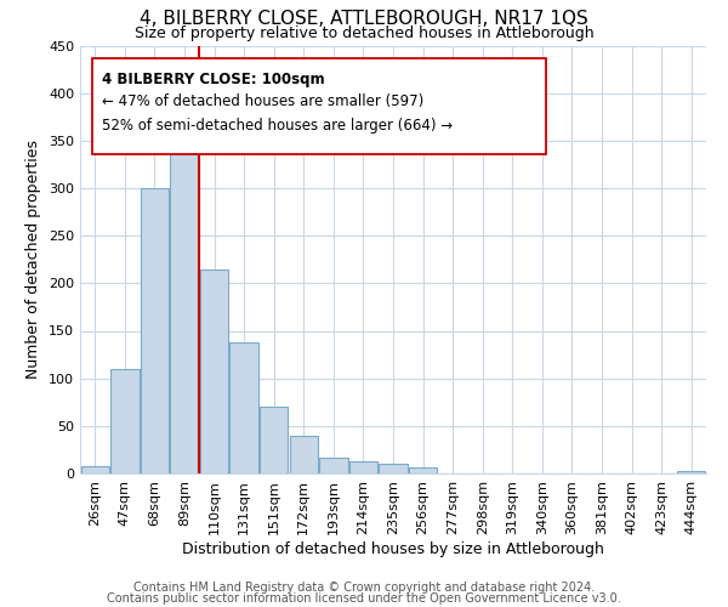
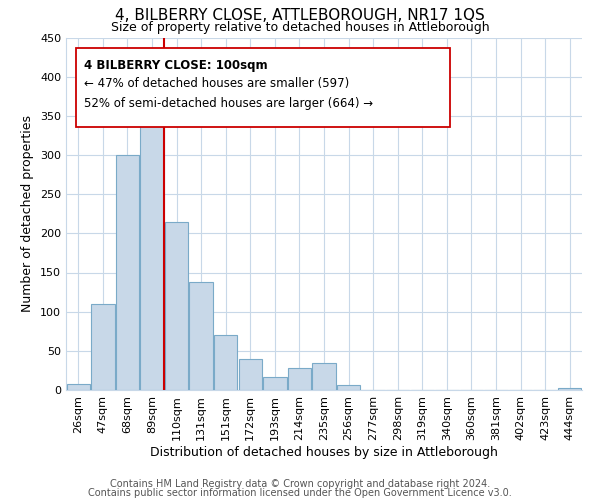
214sqm: 13 -> 28
235sqm: 10 -> 34
